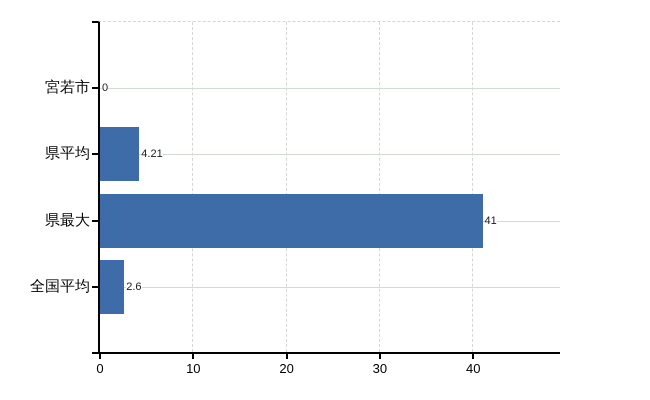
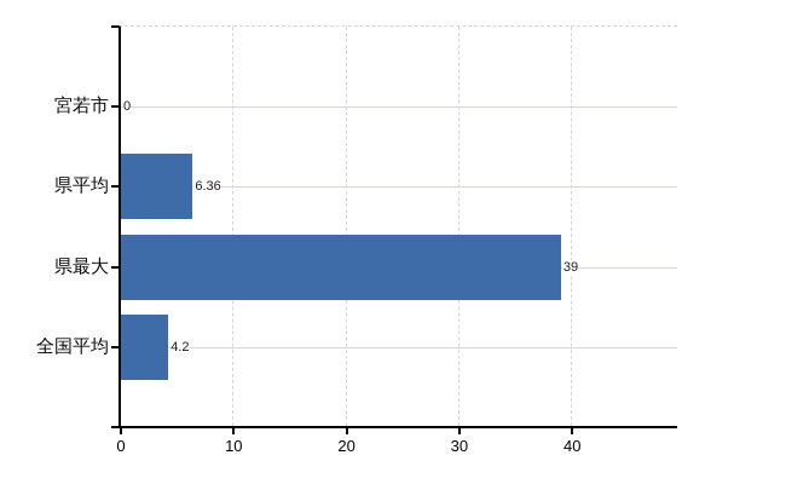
県平均: 4.21 -> 6.36
県最大: 41 -> 39
全国平均: 2.6 -> 4.2
